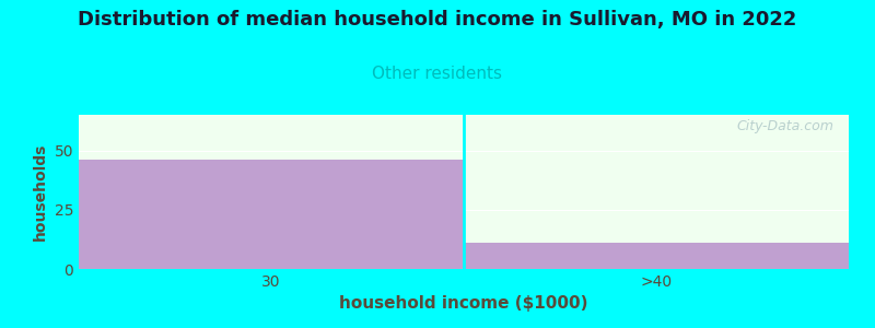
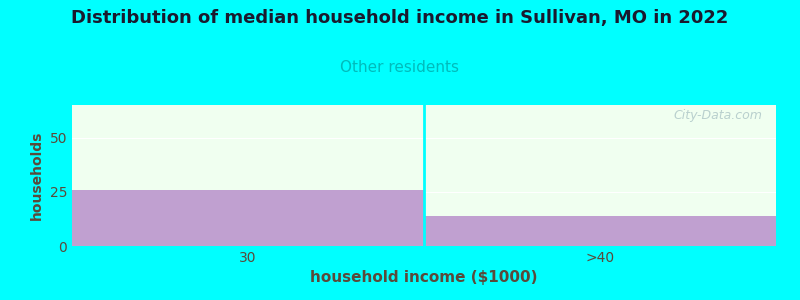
30: 46 -> 26
>40: 11 -> 14
